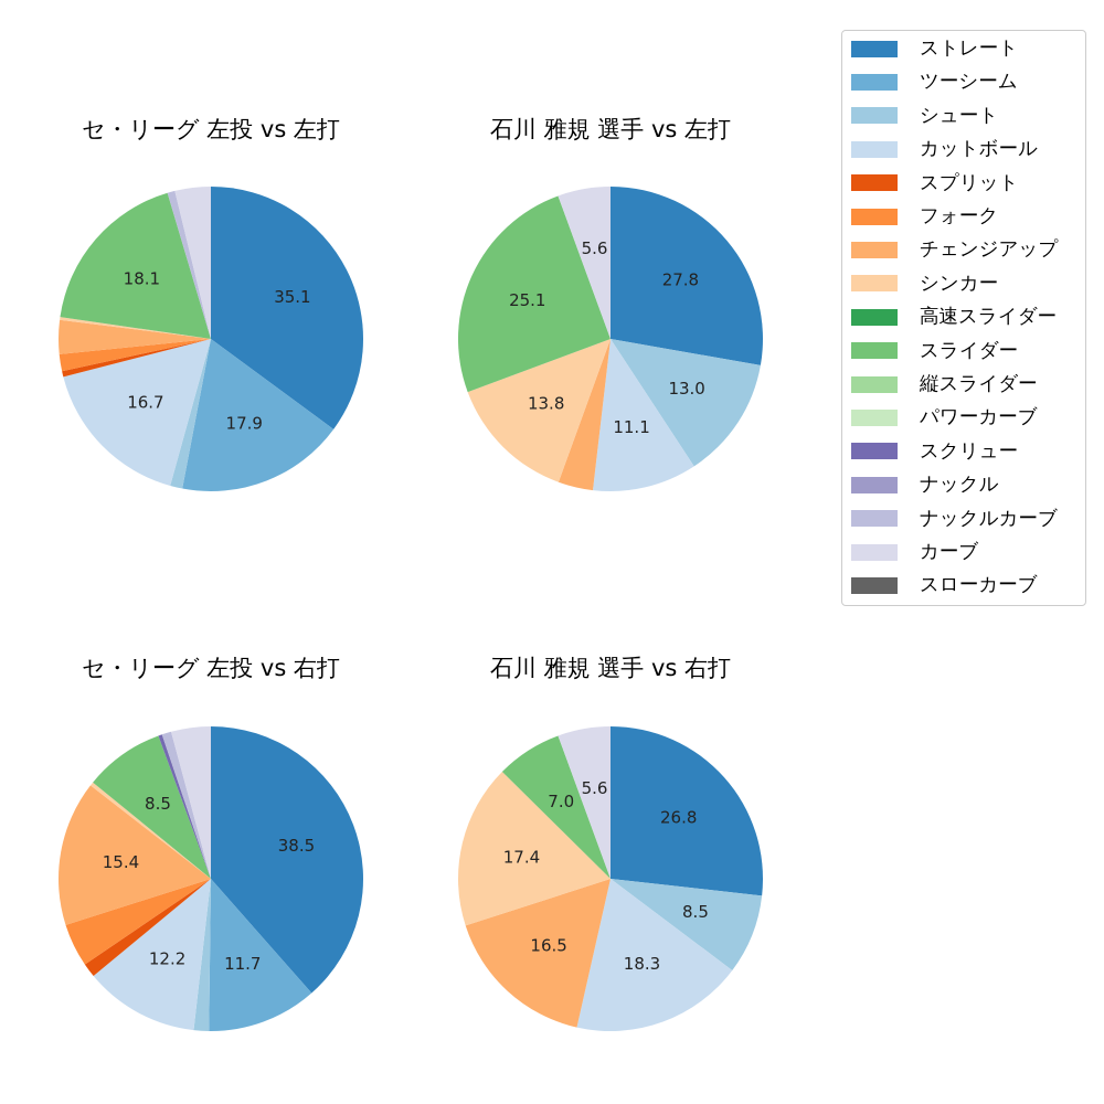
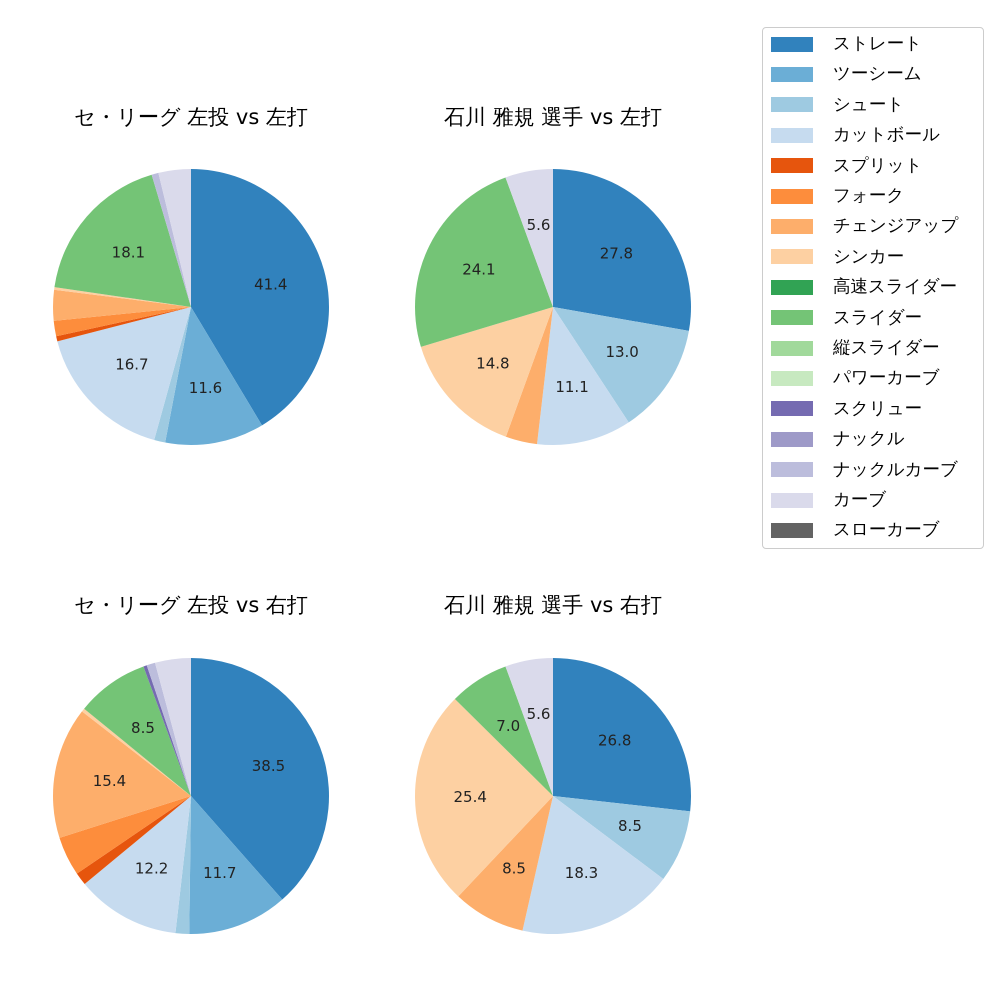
セ・リーグ 左投 vs 左打/ストレート: 35.1 -> 41.4
セ・リーグ 左投 vs 左打/ツーシーム: 17.9 -> 11.6
石川 雅規 選手 vs 左打/シンカー: 13.8 -> 14.8
石川 雅規 選手 vs 左打/スライダー: 25.1 -> 24.1
石川 雅規 選手 vs 右打/チェンジアップ: 16.5 -> 8.5
石川 雅規 選手 vs 右打/シンカー: 17.4 -> 25.4
